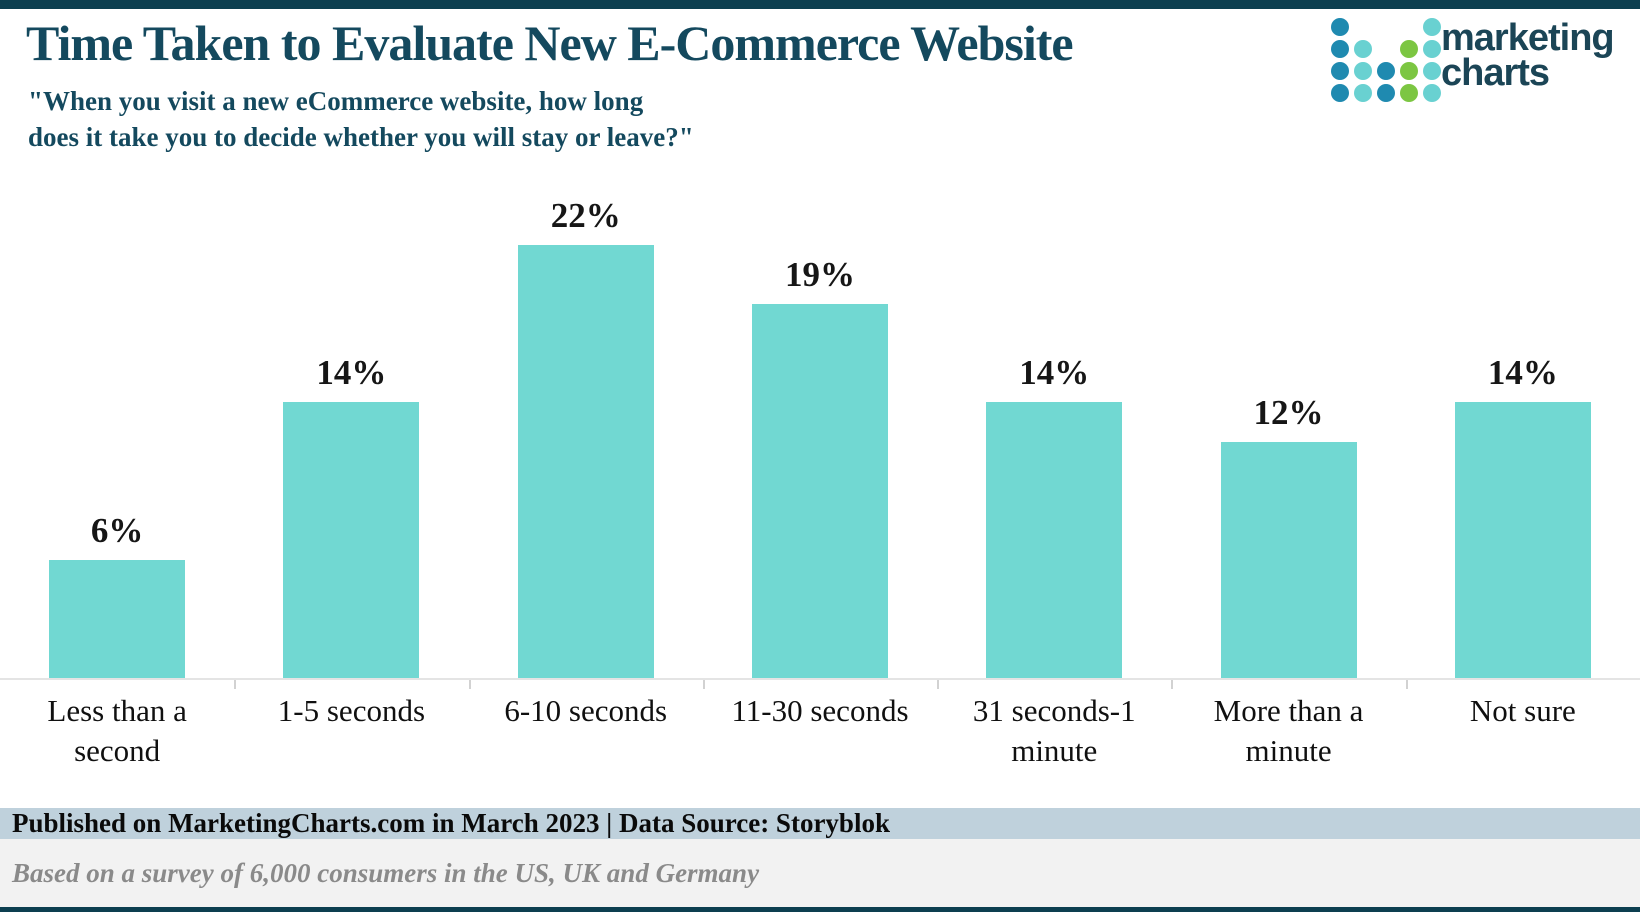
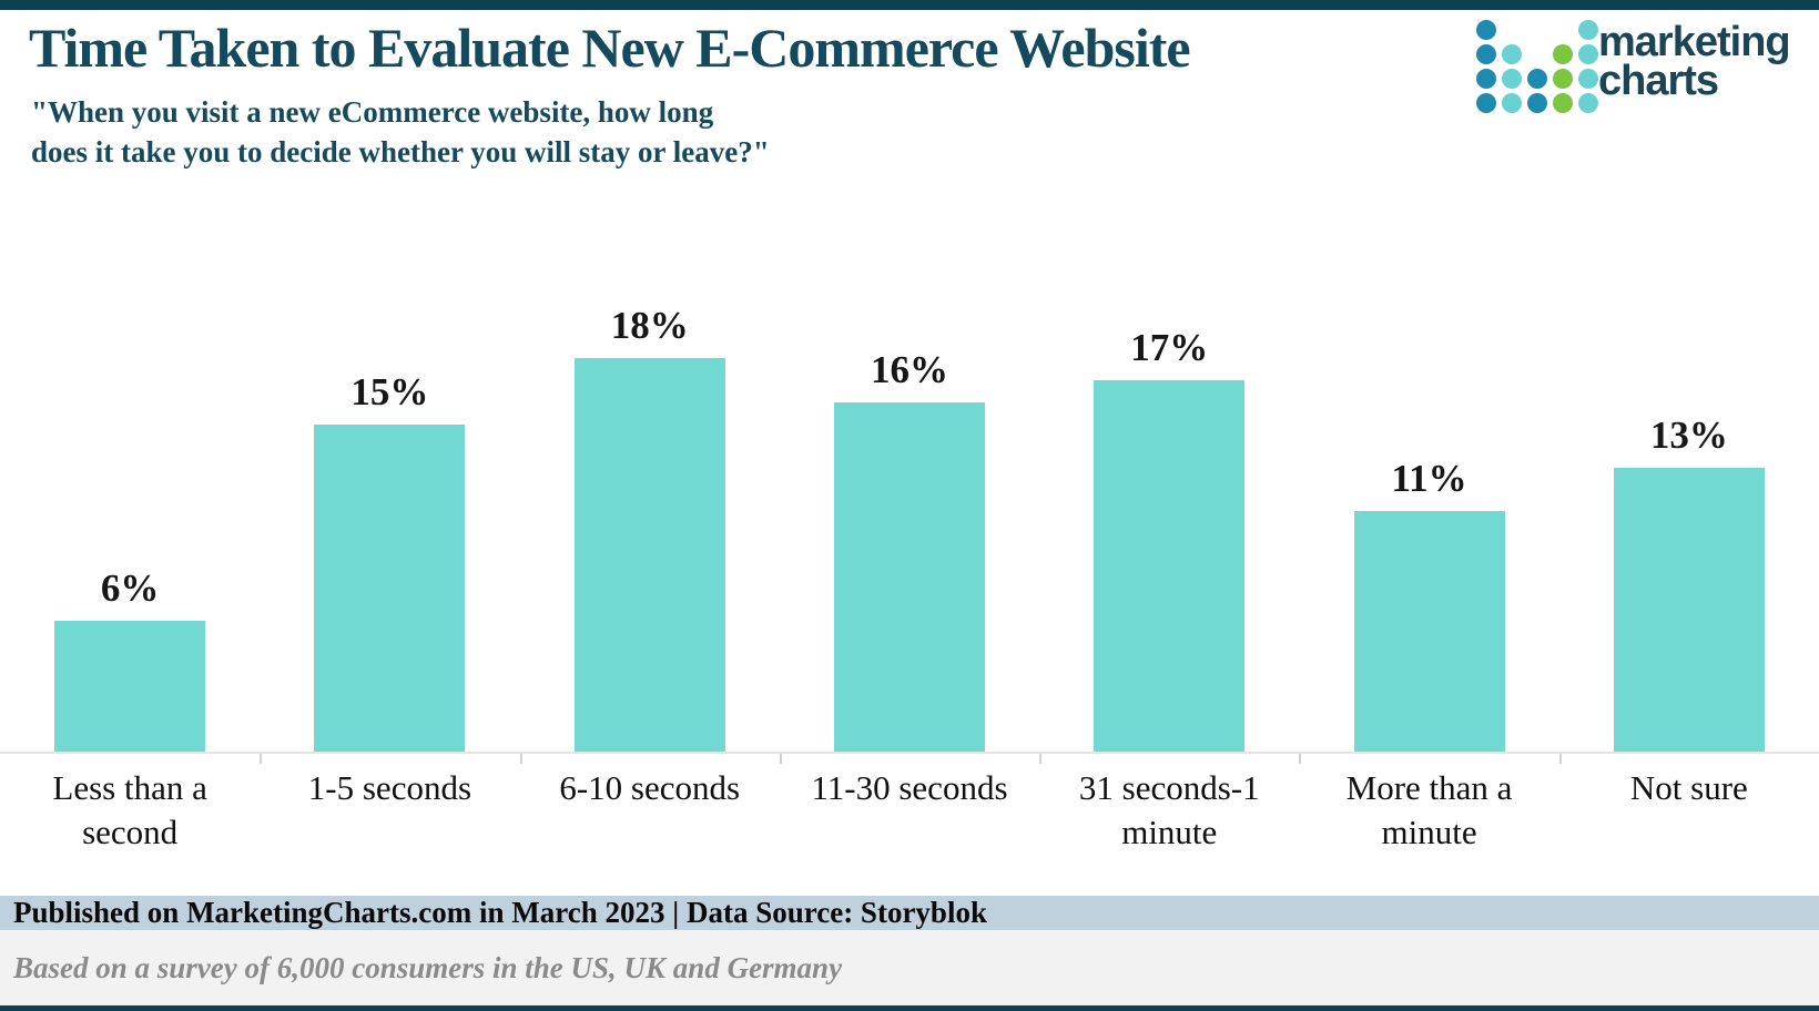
1-5 seconds: 14% -> 15%
6-10 seconds: 22% -> 18%
11-30 seconds: 19% -> 16%
31 seconds-1 minute: 14% -> 17%
More than a minute: 12% -> 11%
Not sure: 14% -> 13%
